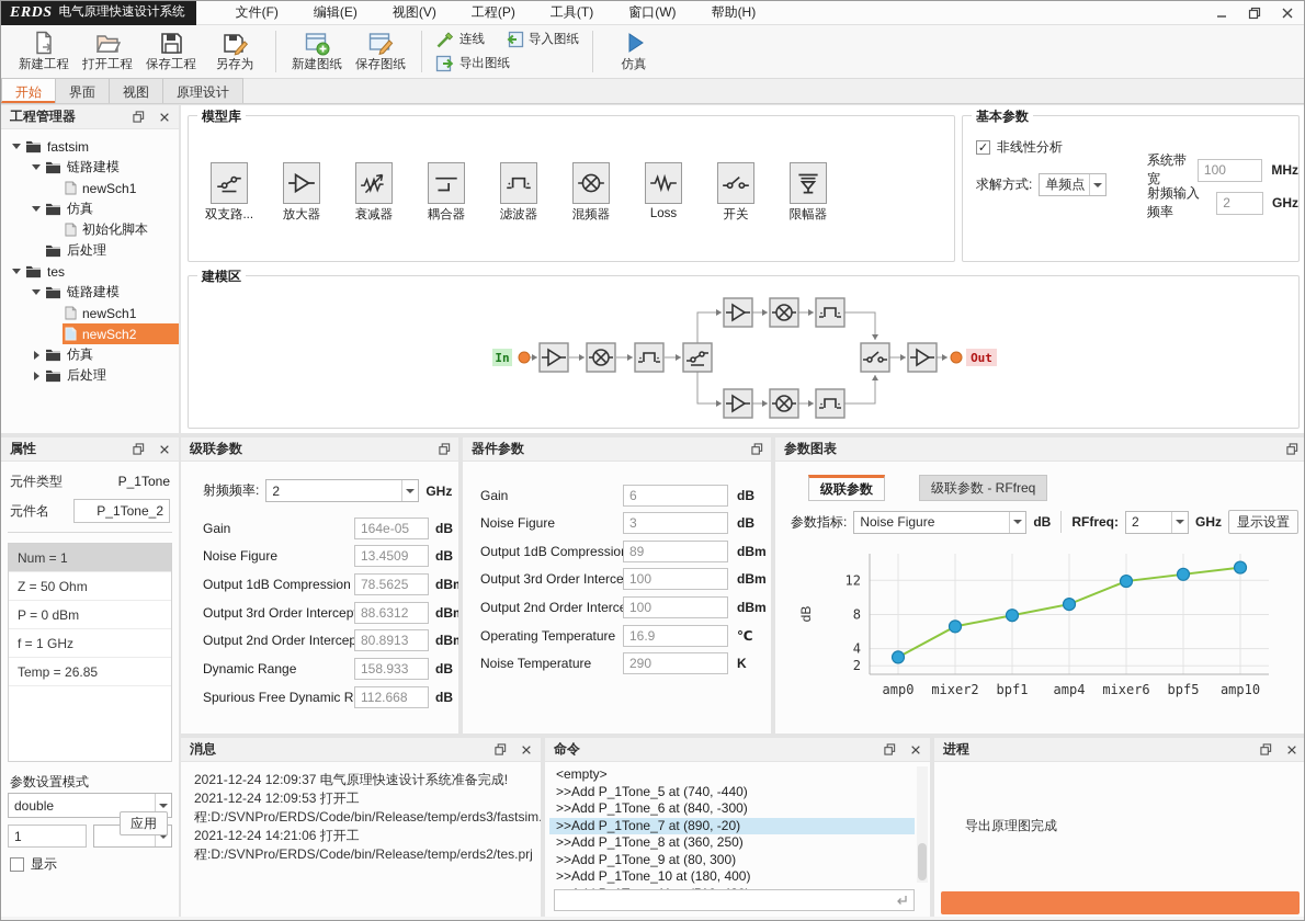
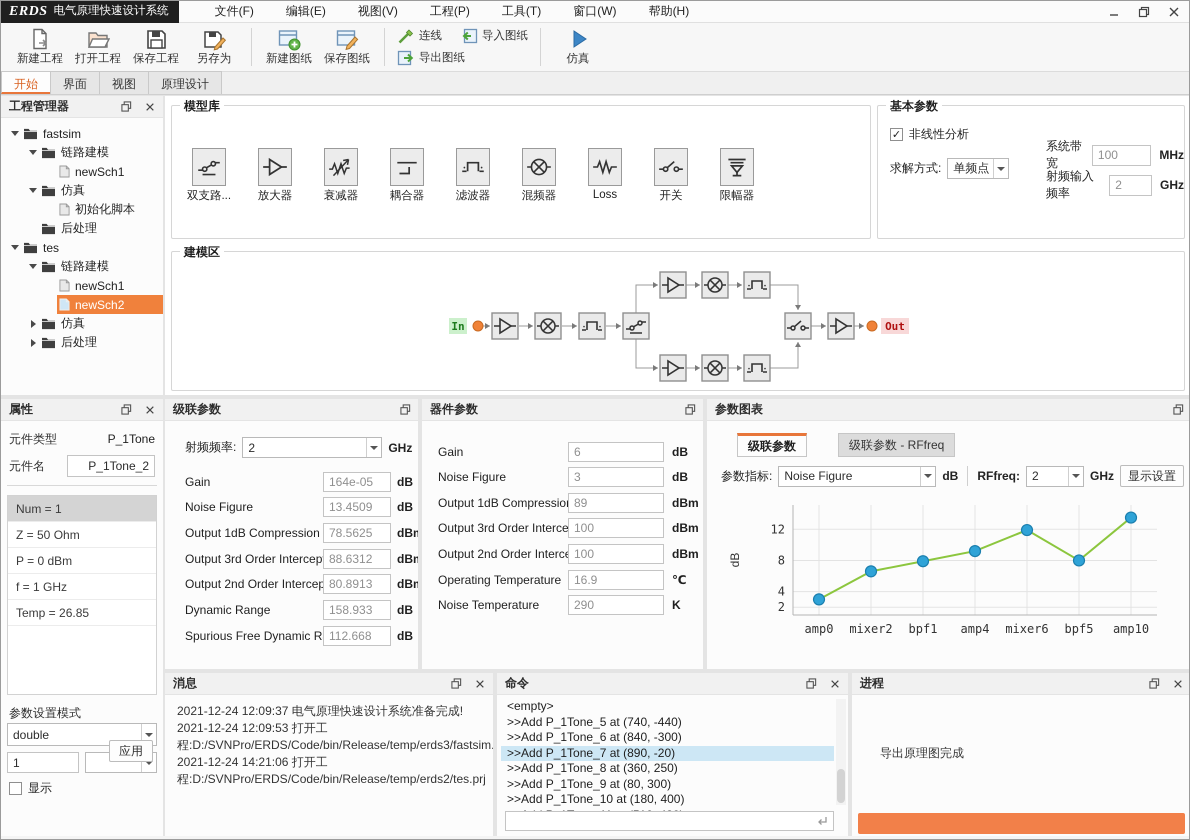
bpf5: 13 -> 8
